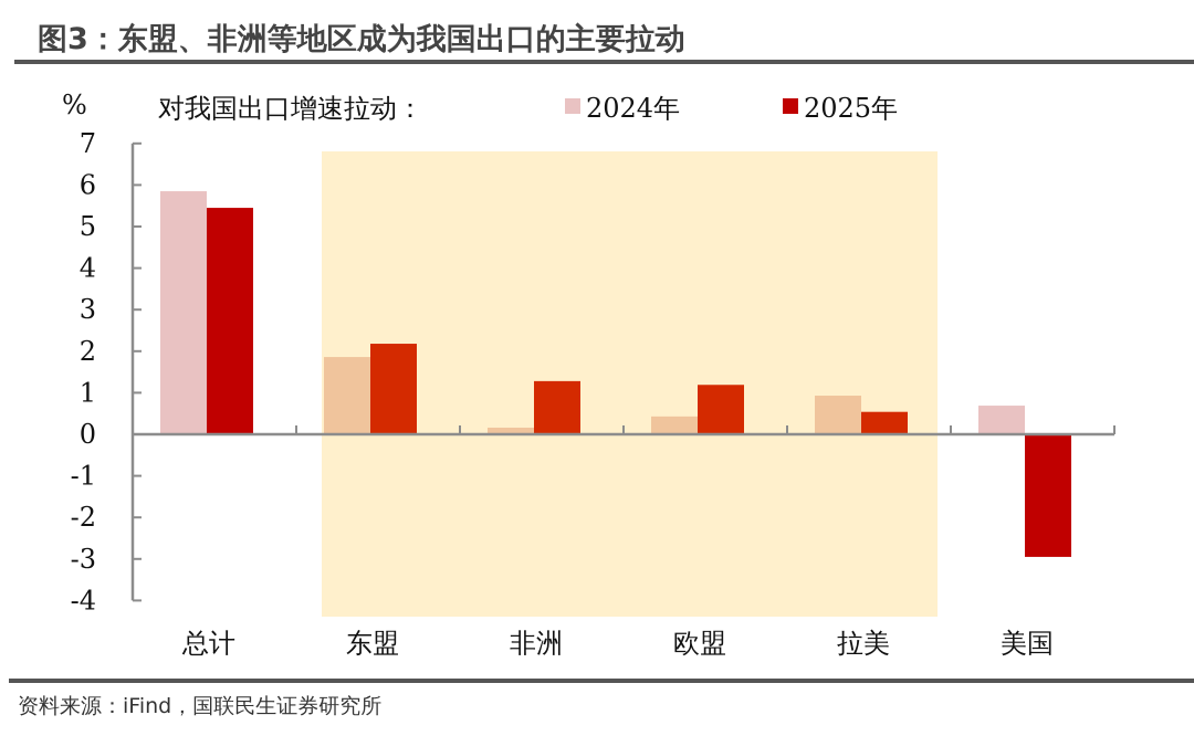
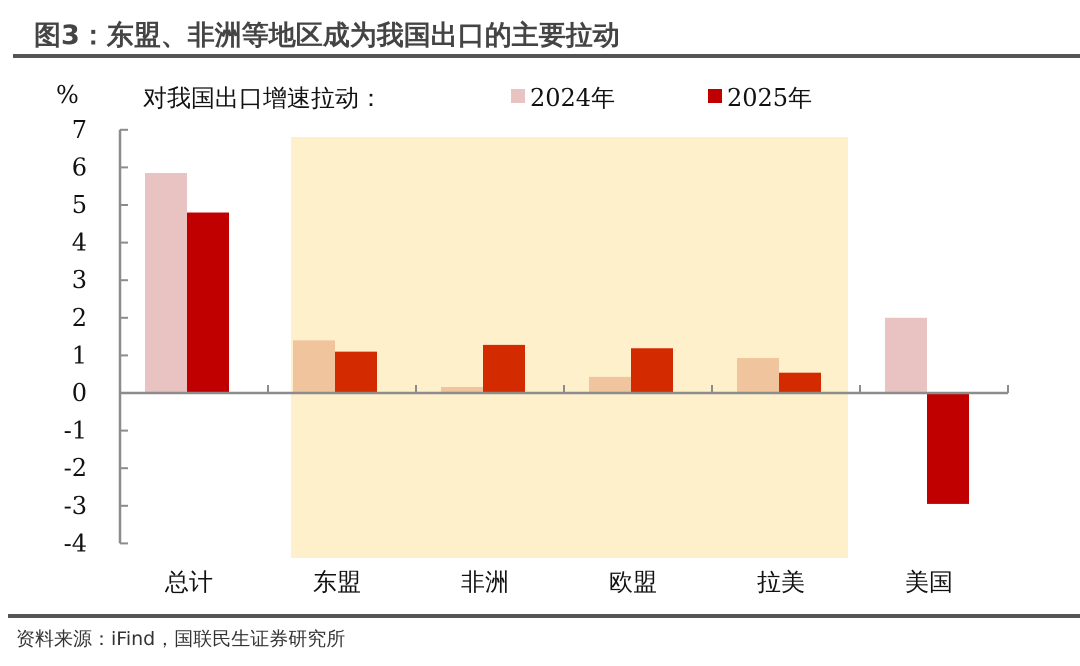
2025年/总计: 5.5 -> 4.8
2024年/东盟: 1.9 -> 1.4
2025年/东盟: 2.2 -> 1.1
2024年/美国: 0.7 -> 2.0
